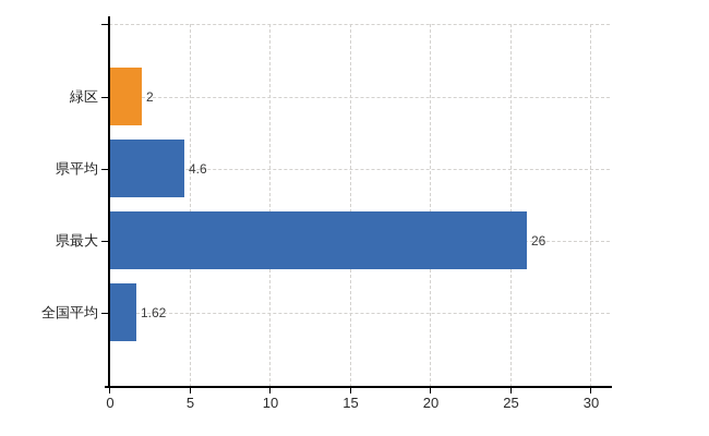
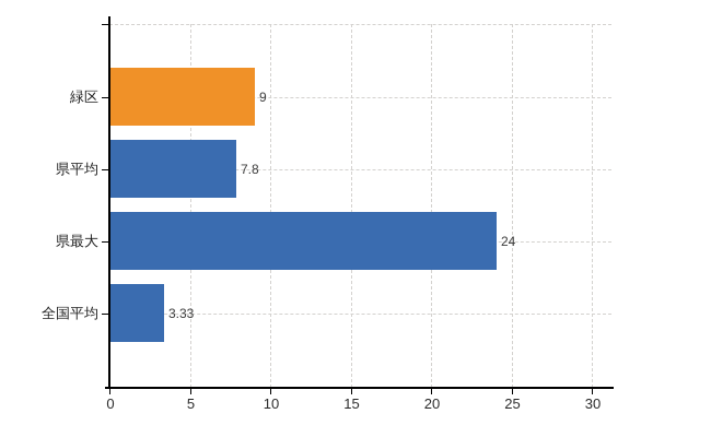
緑区: 2 -> 9
県平均: 4.6 -> 7.8
県最大: 26 -> 24
全国平均: 1.62 -> 3.33
